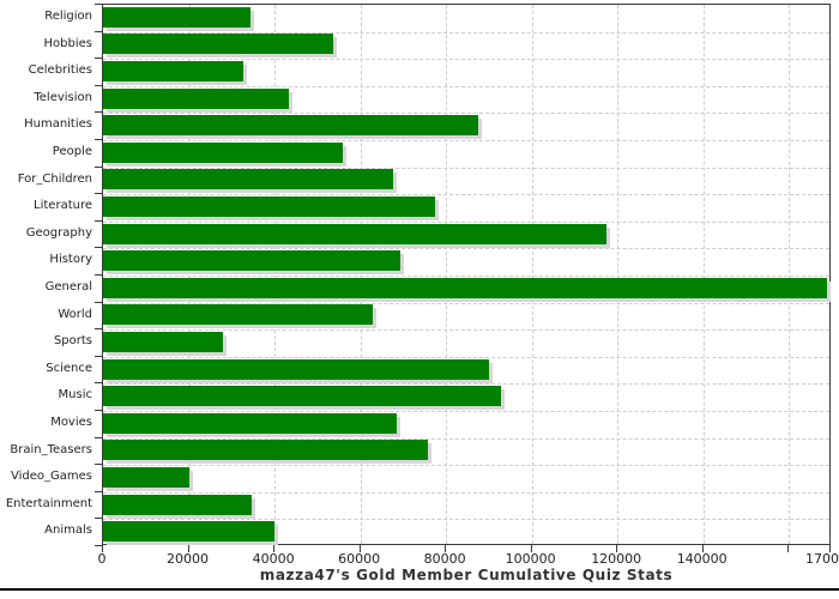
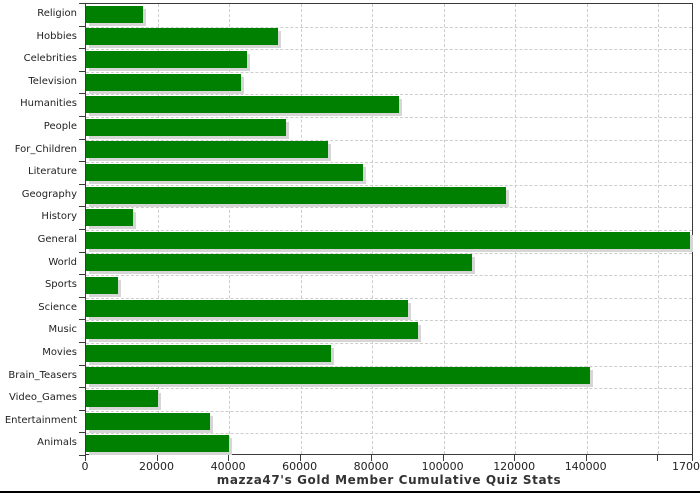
Religion: 34000 -> 16000
Celebrities: 33000 -> 45000
History: 69000 -> 13000
World: 63000 -> 108000
Sports: 28000 -> 9000
Brain_Teasers: 76000 -> 141000
